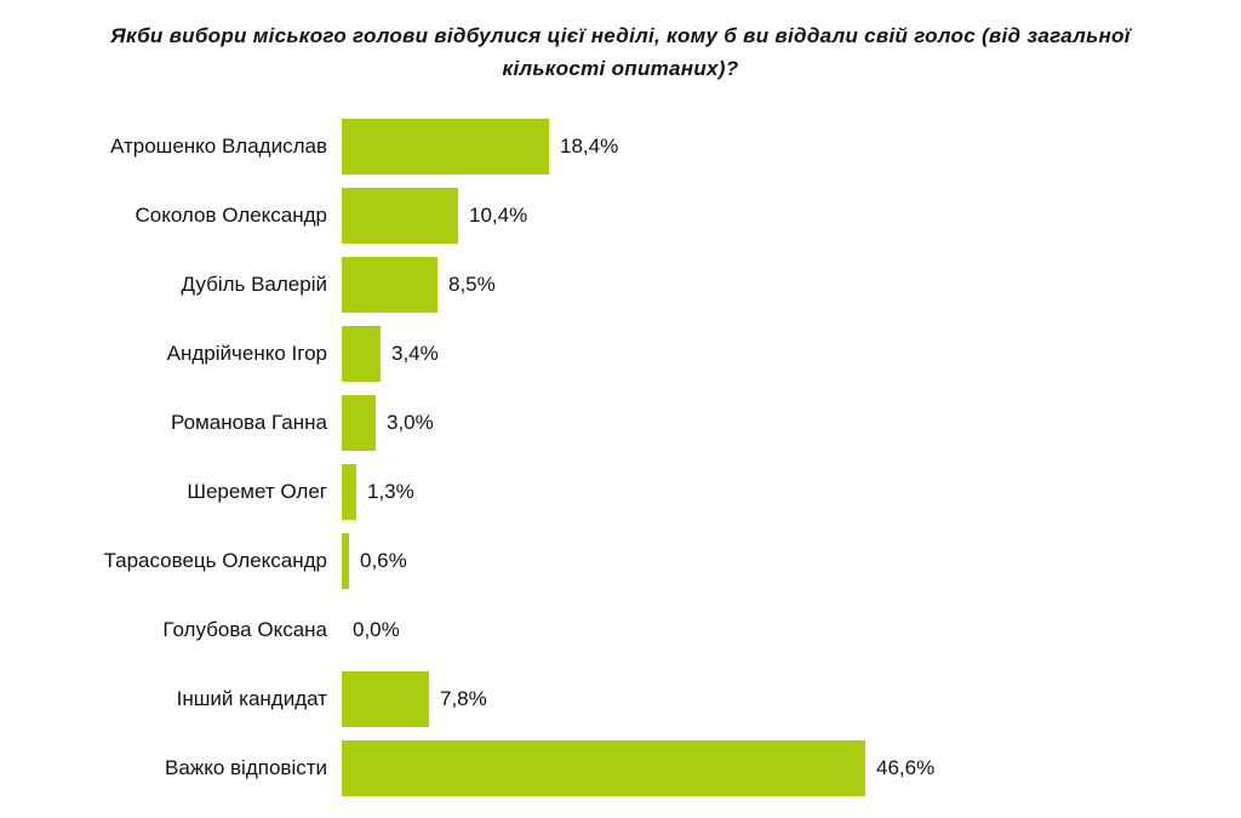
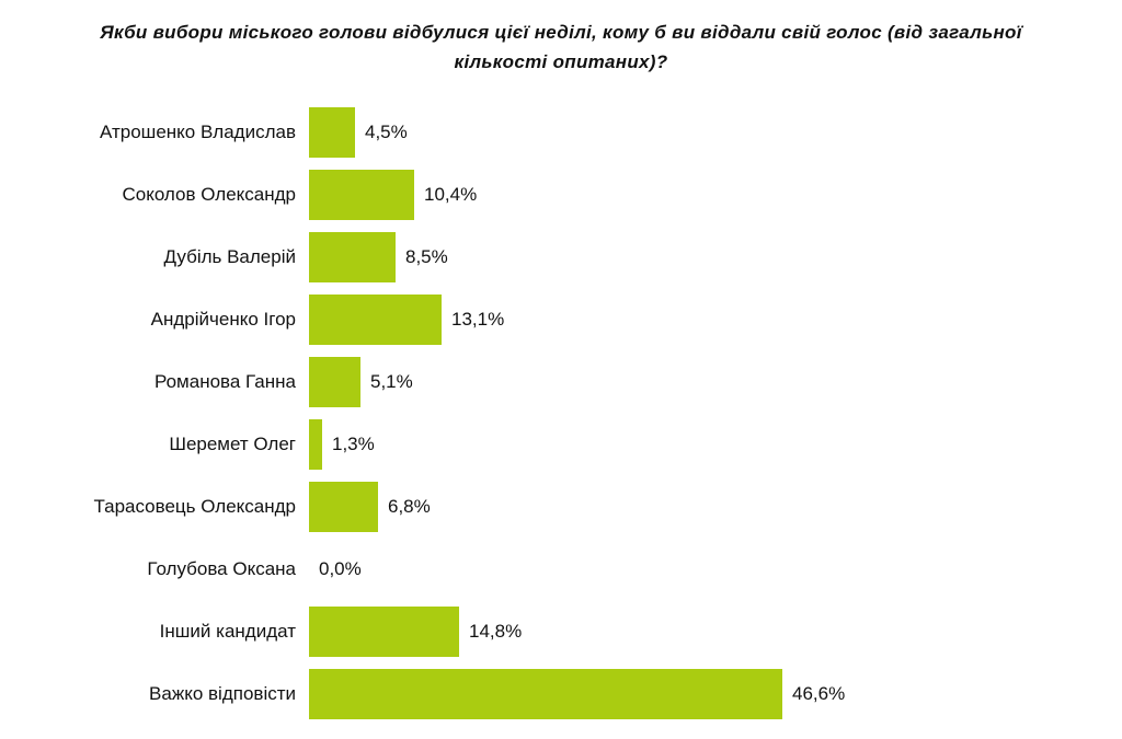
Атрошенко Владислав: 18,4% -> 4,5%
Андрійченко Ігор: 3,4% -> 13,1%
Романова Ганна: 3,0% -> 5,1%
Тарасовець Олександр: 0,6% -> 6,8%
Інший кандидат: 7,8% -> 14,8%
